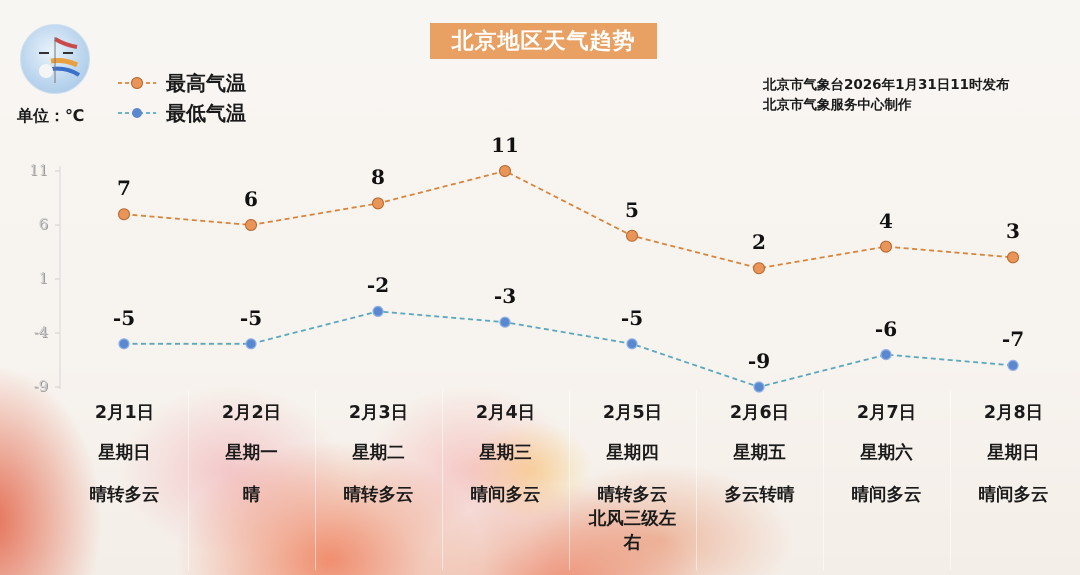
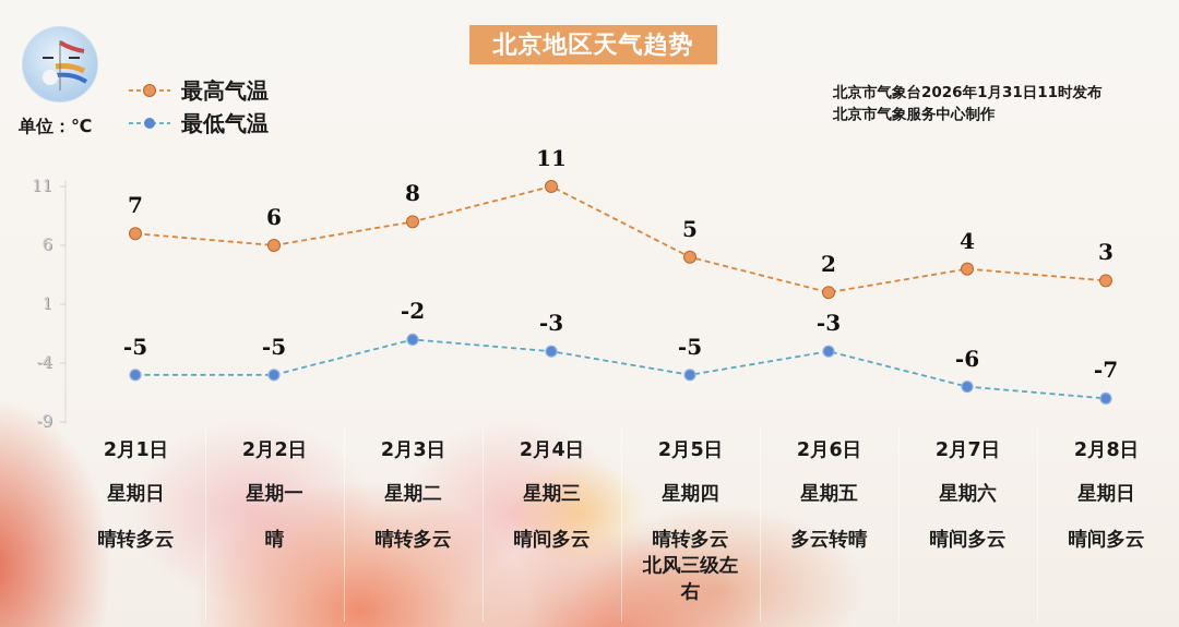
最低气温/2月6日: -9 -> -3
